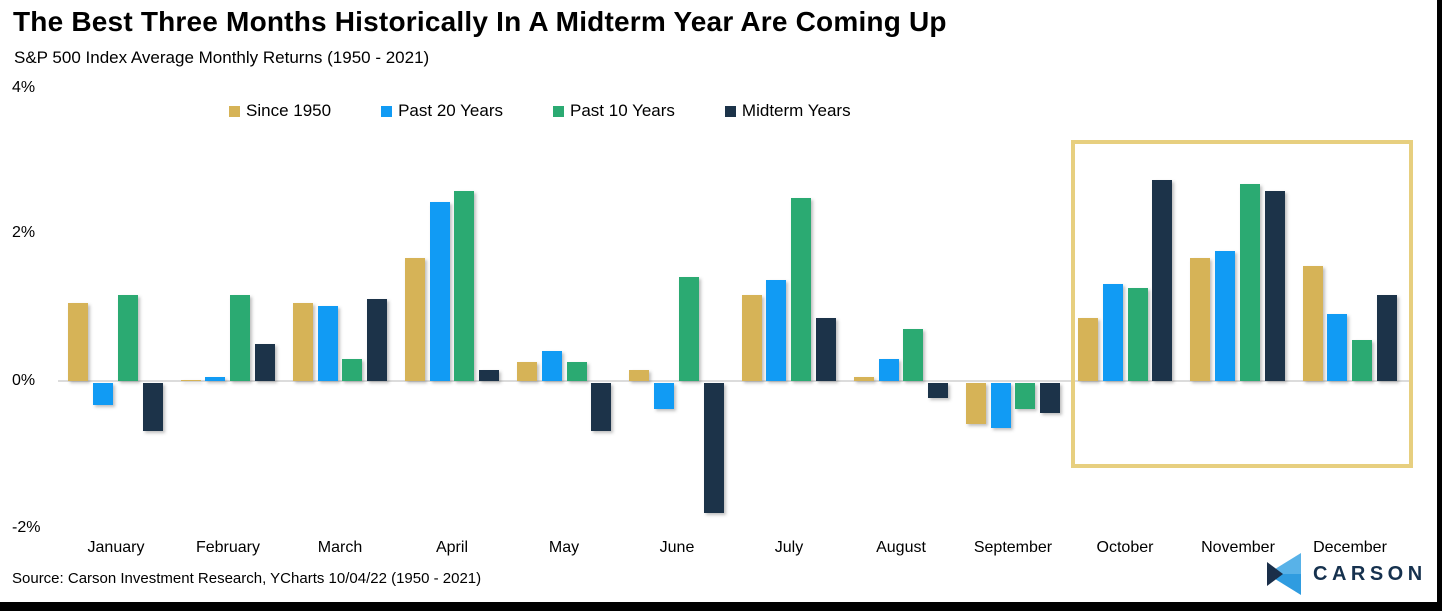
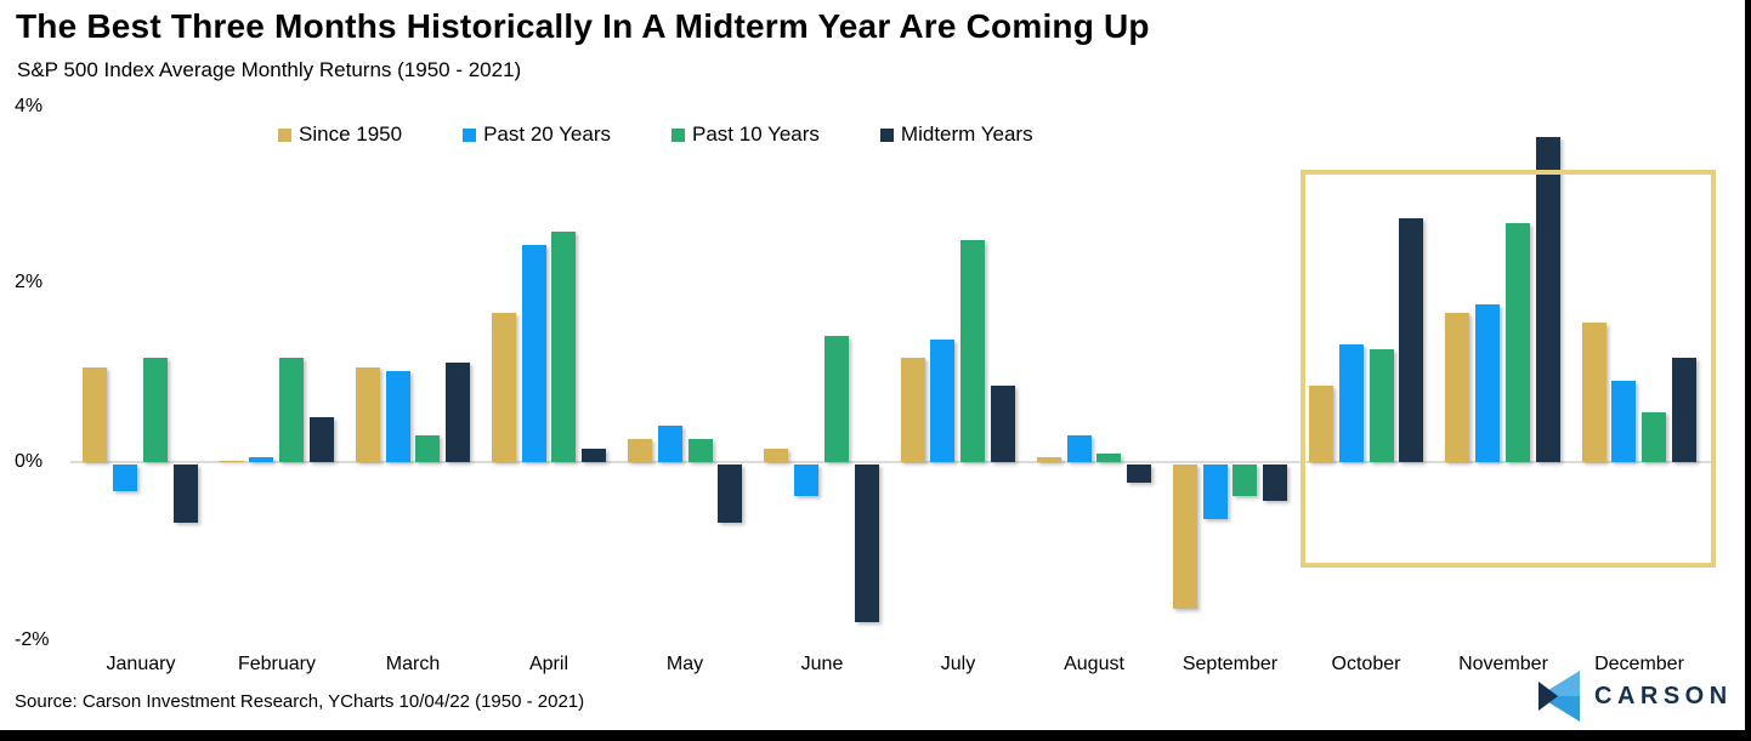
Past 10 Years/August: 0.7% -> 0.1%
Since 1950/September: -0.6% -> -1.6%
Midterm Years/November: 2.5% -> 3.6%
